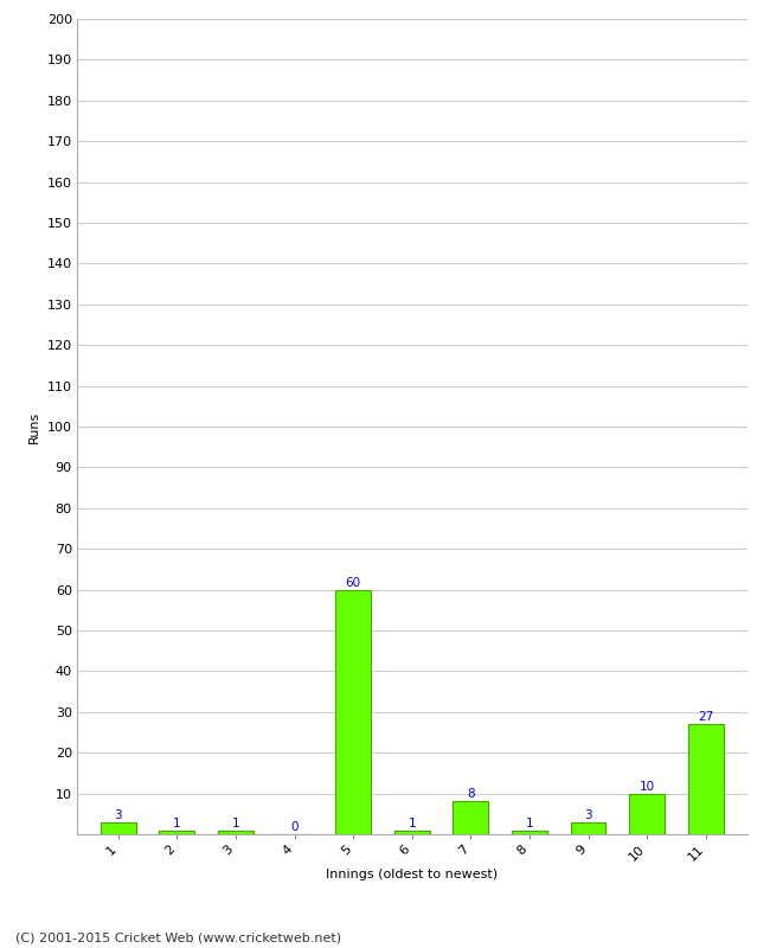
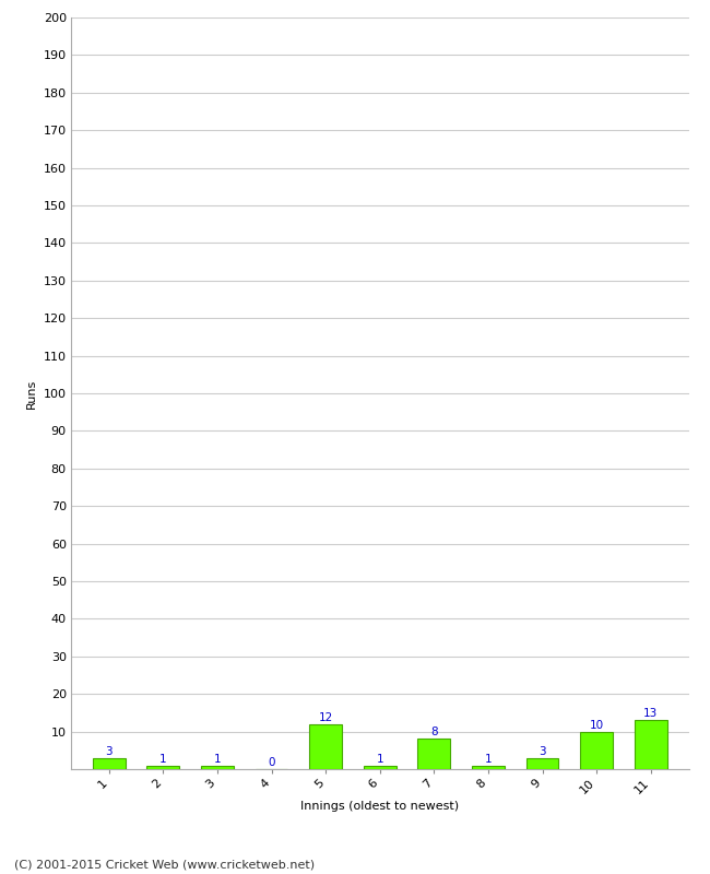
5: 60 -> 12
11: 27 -> 13
